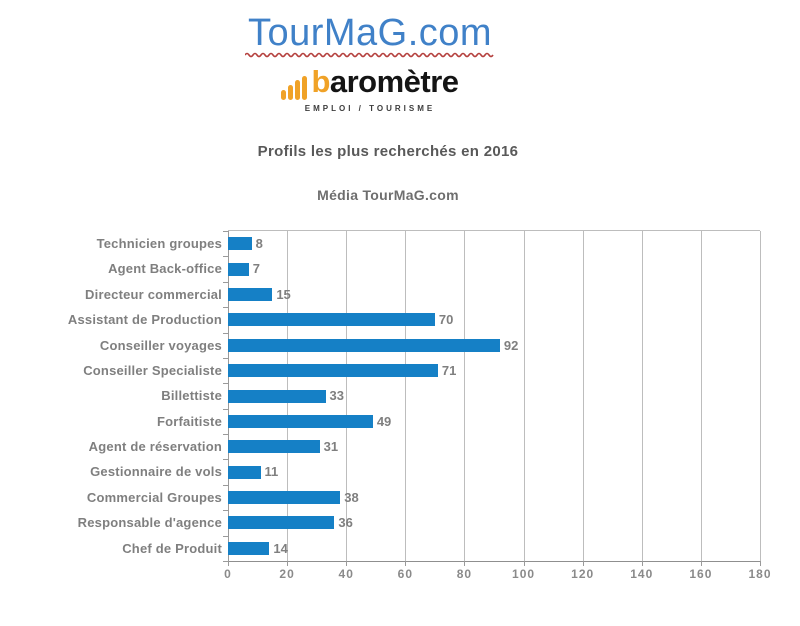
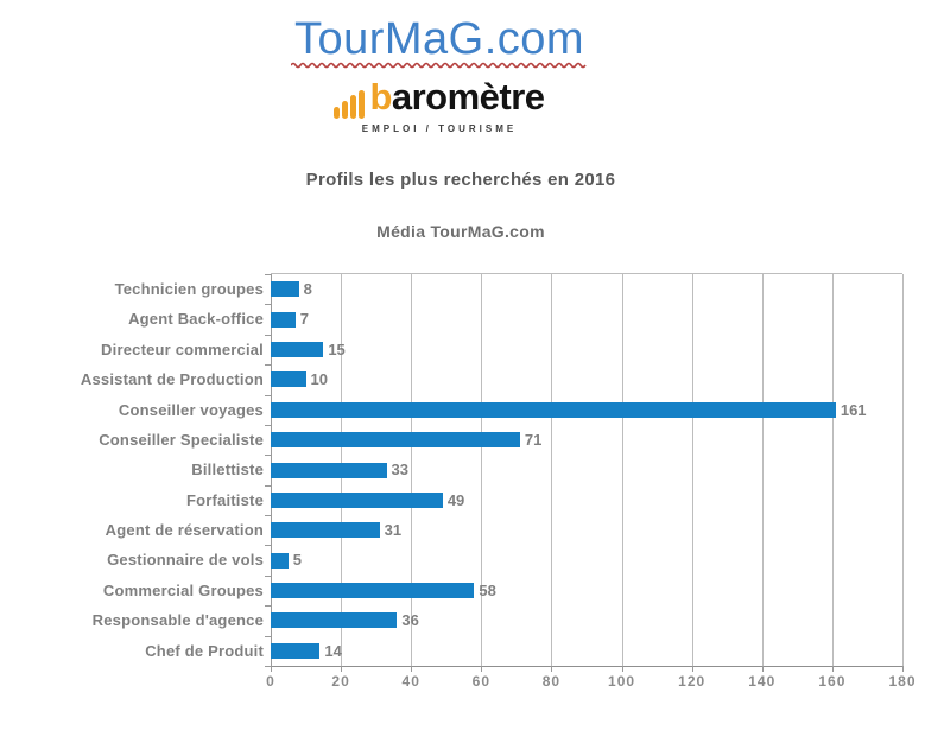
Assistant de Production: 70 -> 10
Conseiller voyages: 92 -> 161
Gestionnaire de vols: 11 -> 5
Commercial Groupes: 38 -> 58
